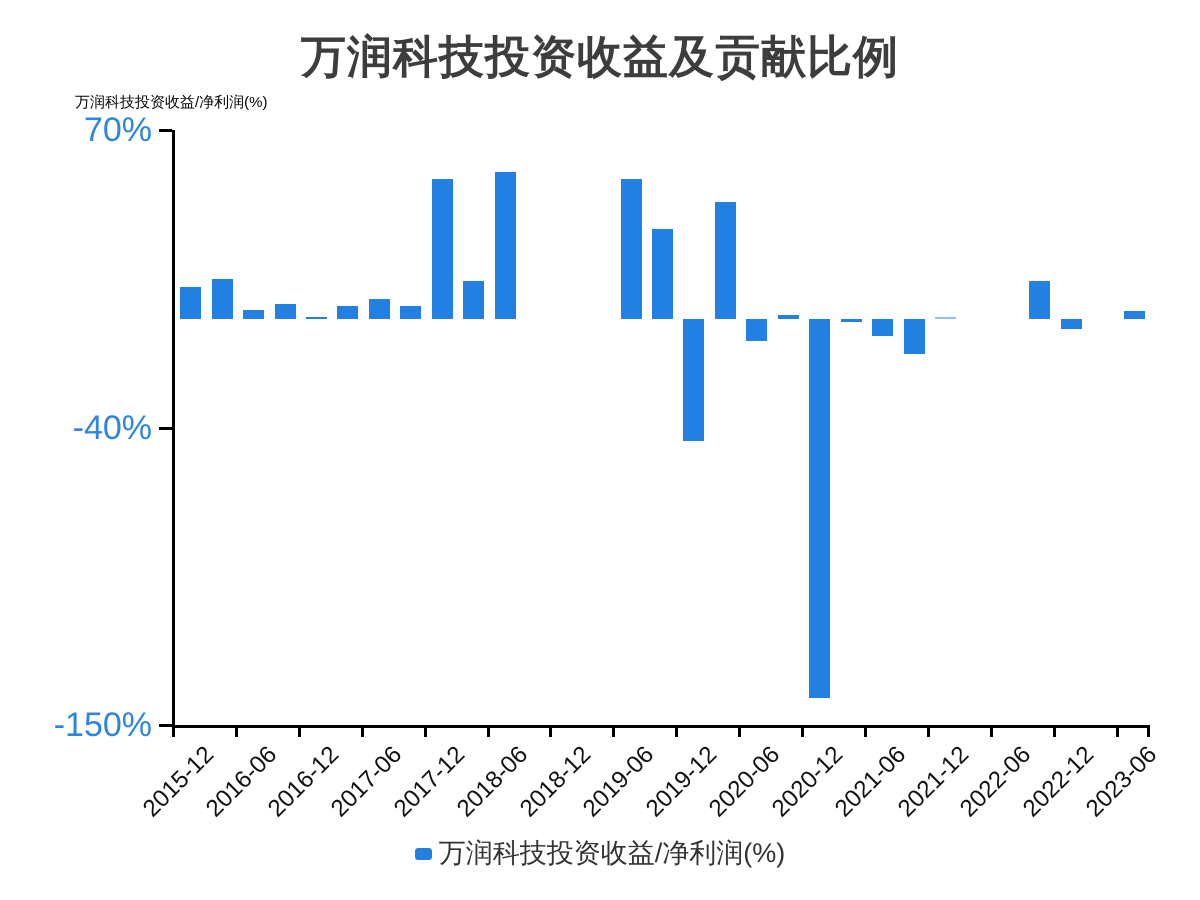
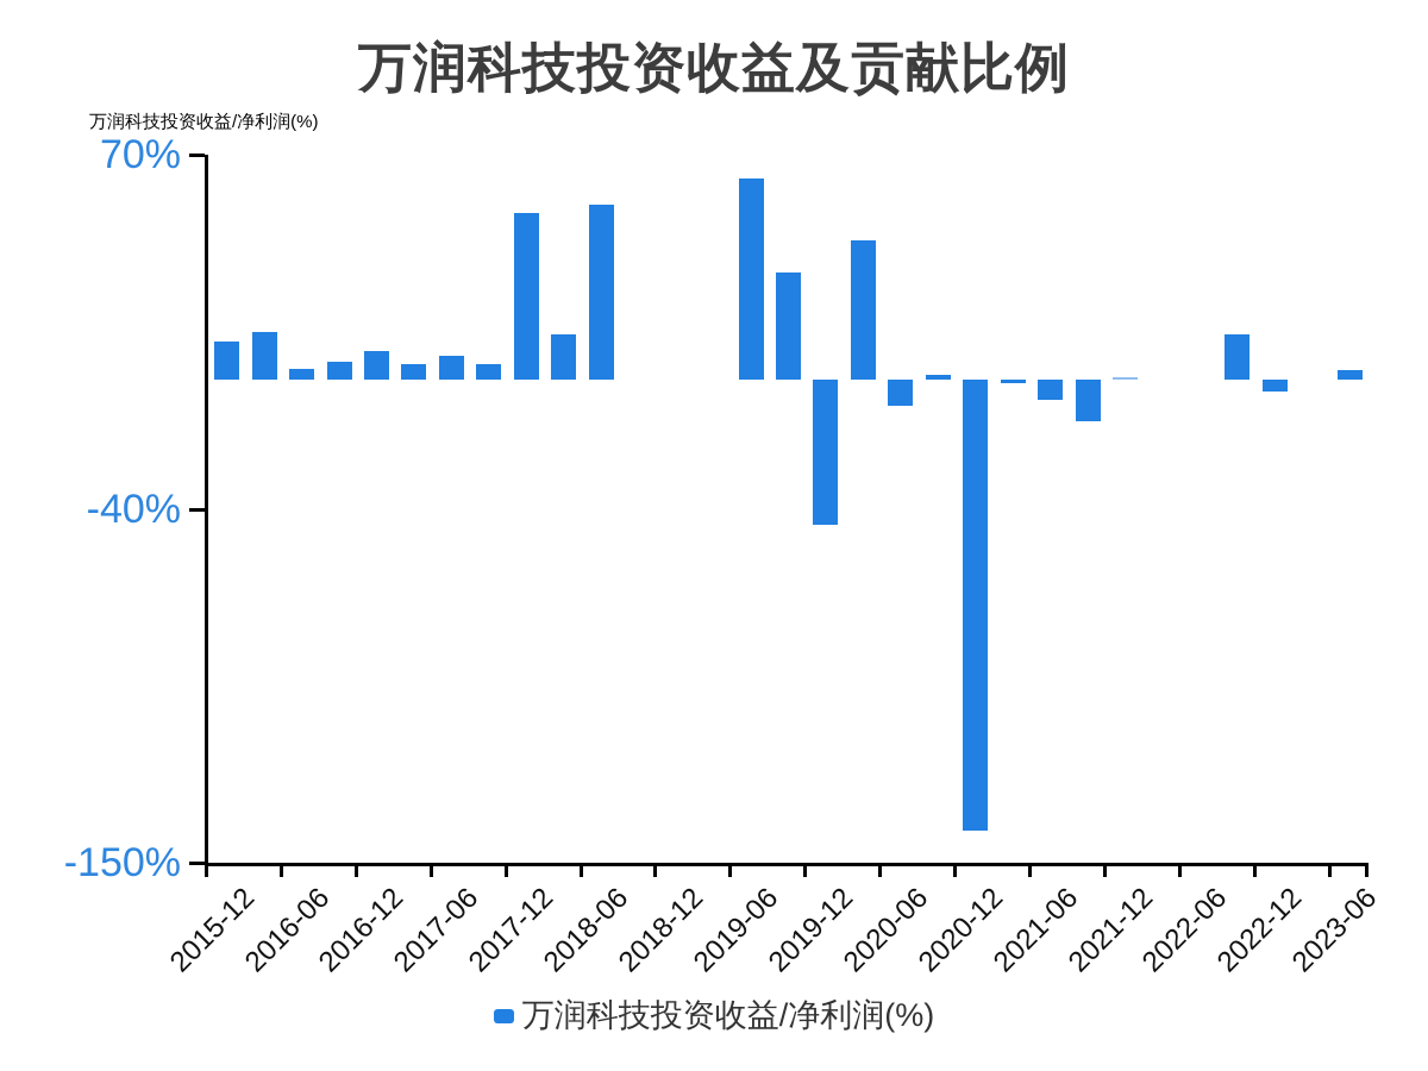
2016-12: 1% -> 9%
2019-06: 52% -> 62%
